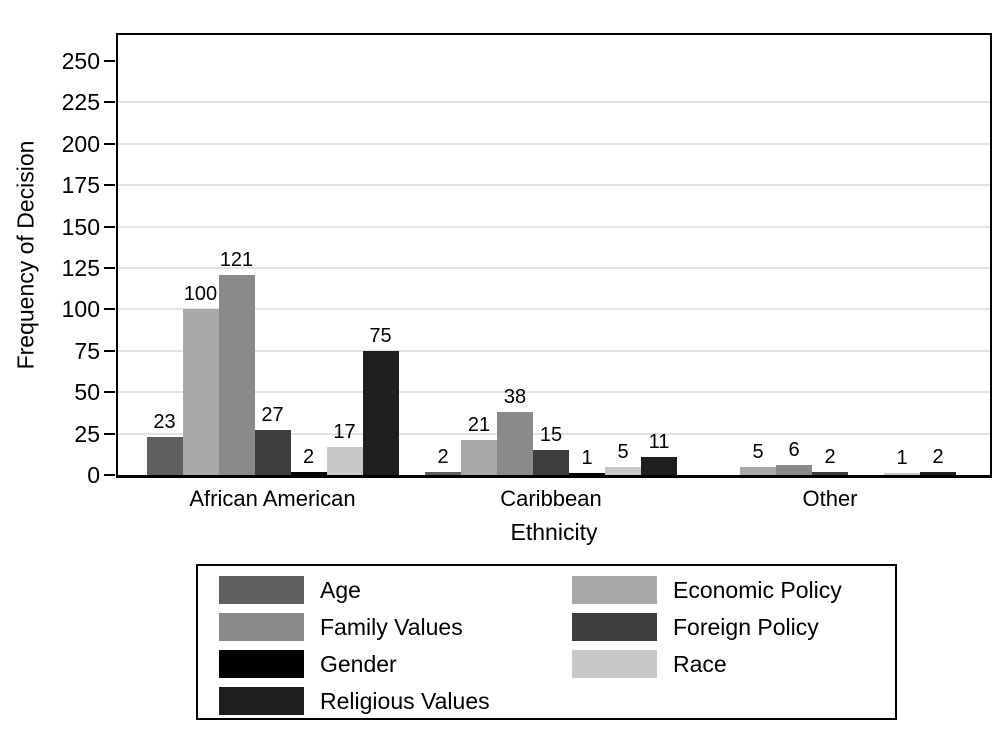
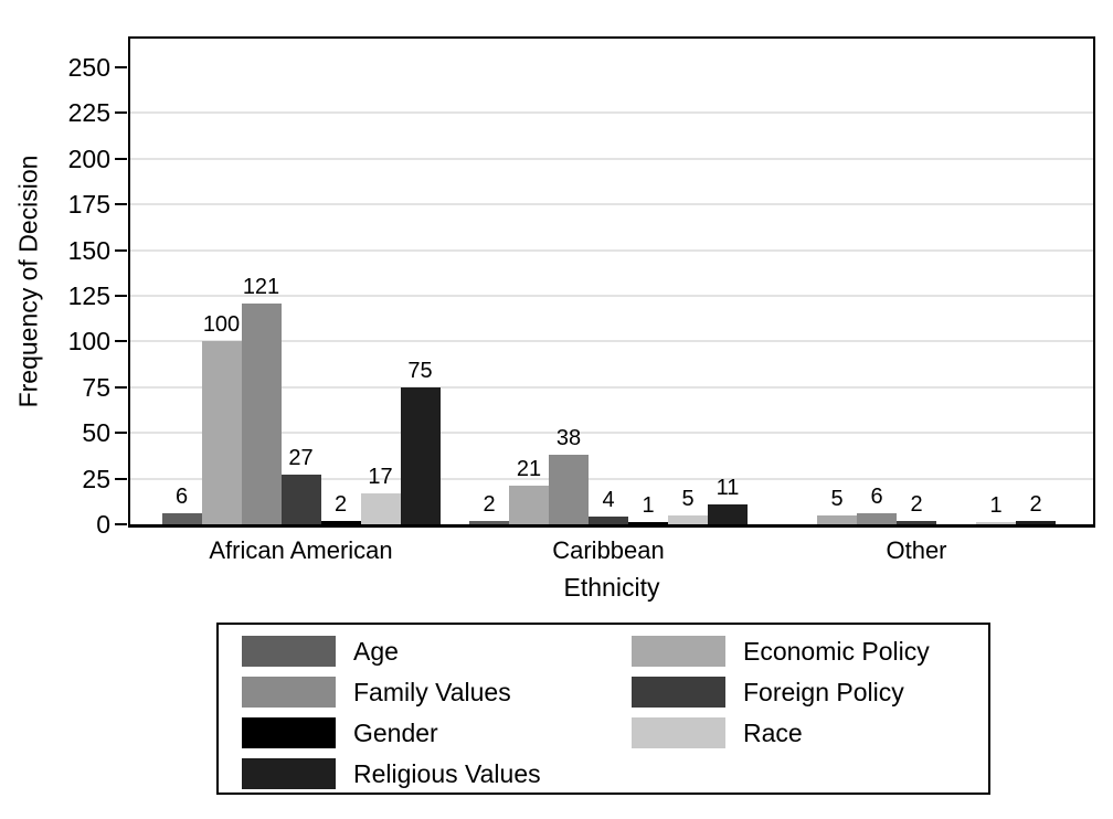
Age/African American: 23 -> 6
Foreign Policy/Caribbean: 15 -> 4
